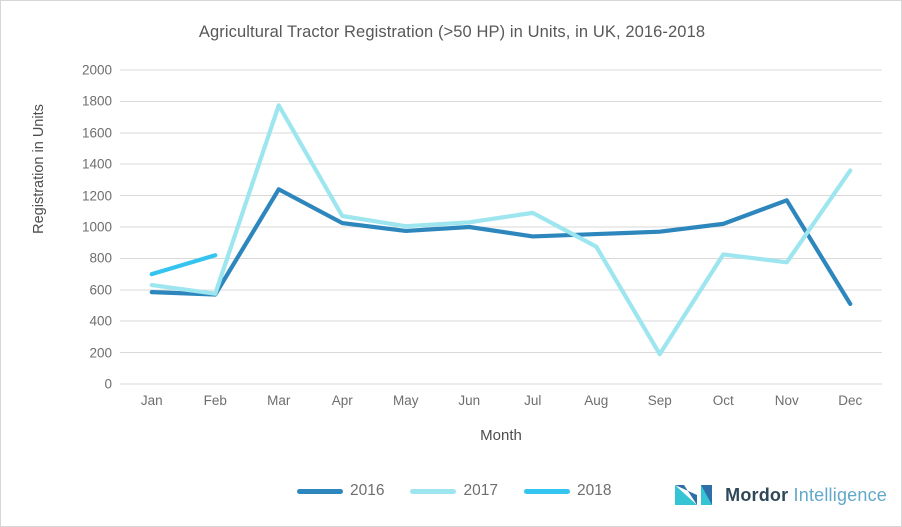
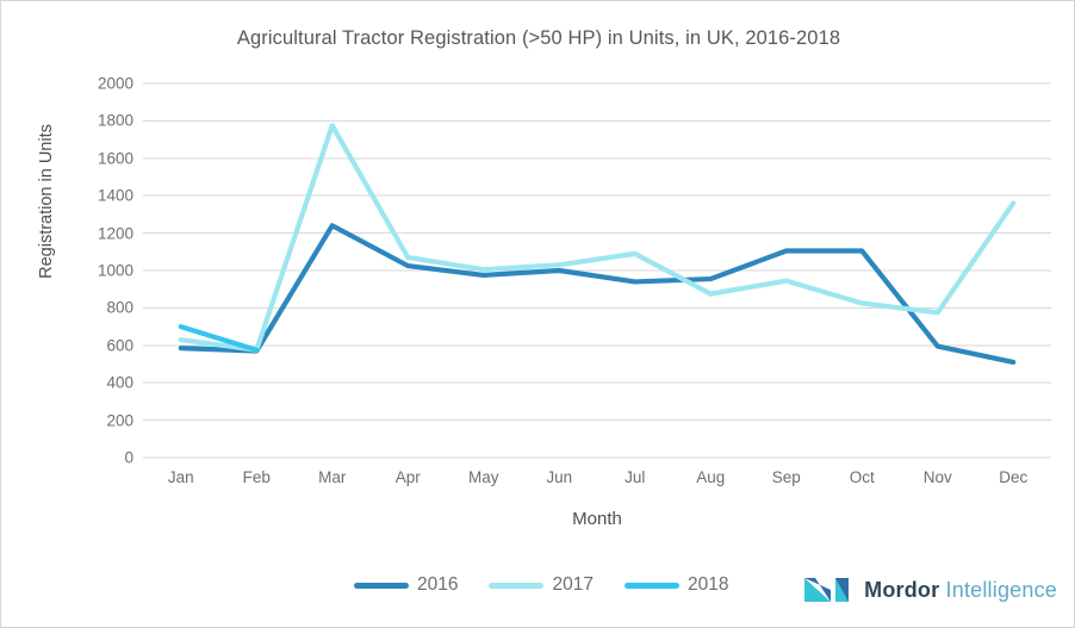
2018/Feb: 820 -> 580
2016/Sep: 970 -> 1100
2017/Sep: 190 -> 940
2016/Oct: 1020 -> 1100
2016/Nov: 1170 -> 600
